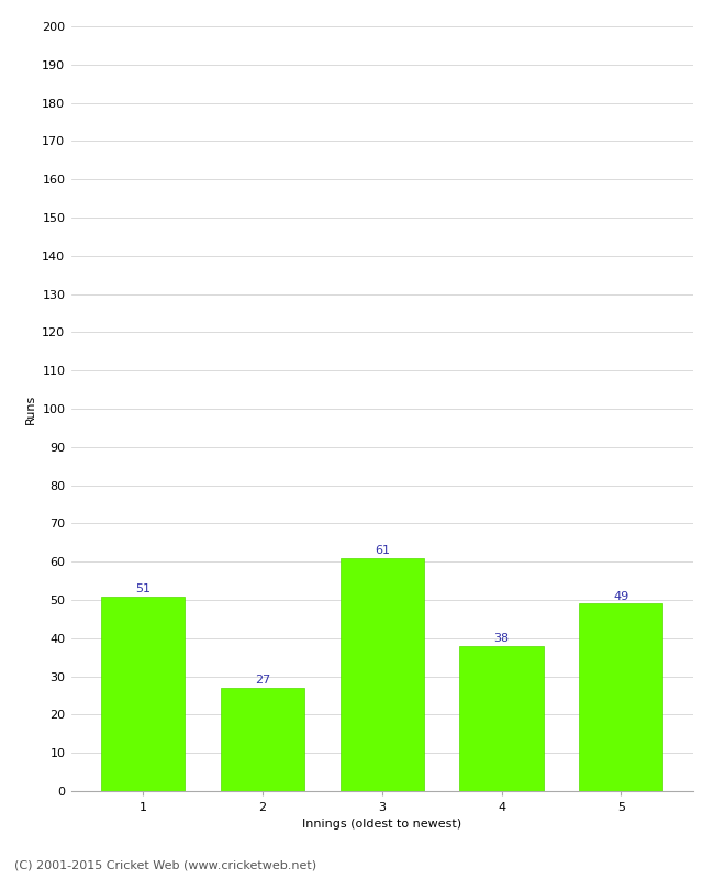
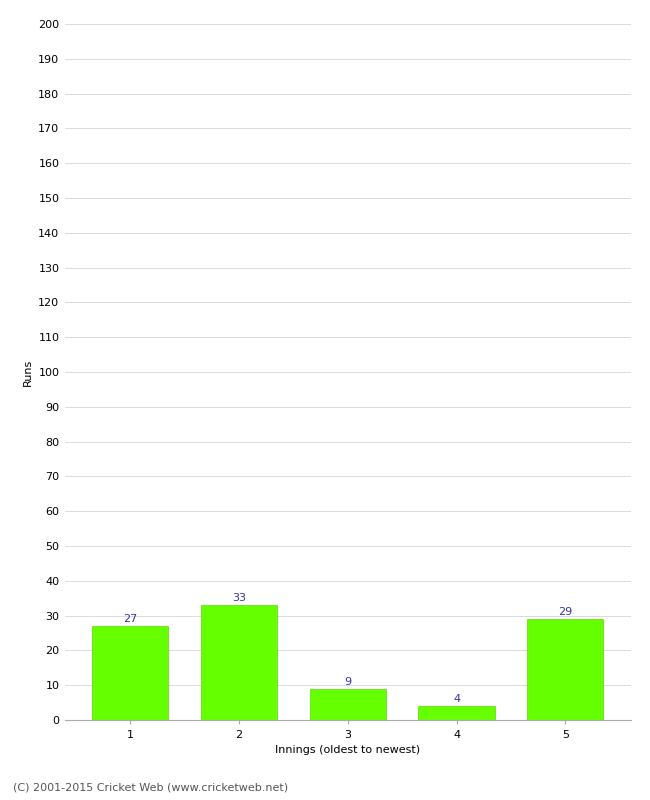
1: 51 -> 27
2: 27 -> 33
3: 61 -> 9
4: 38 -> 4
5: 49 -> 29
